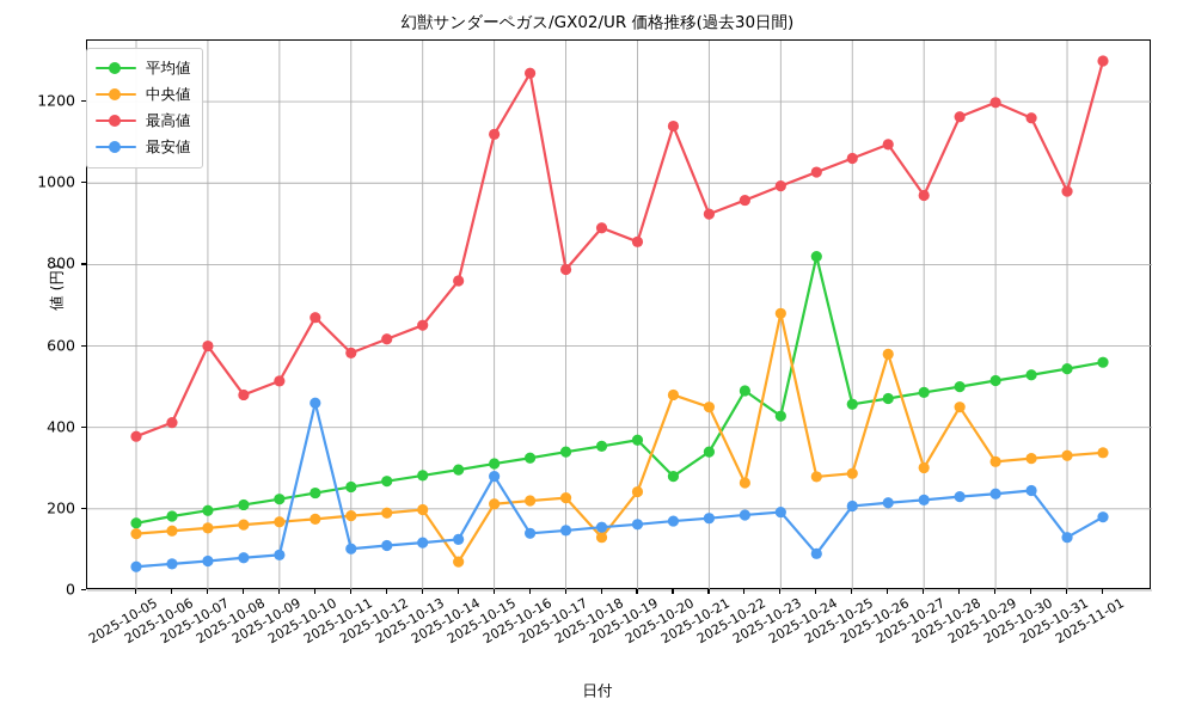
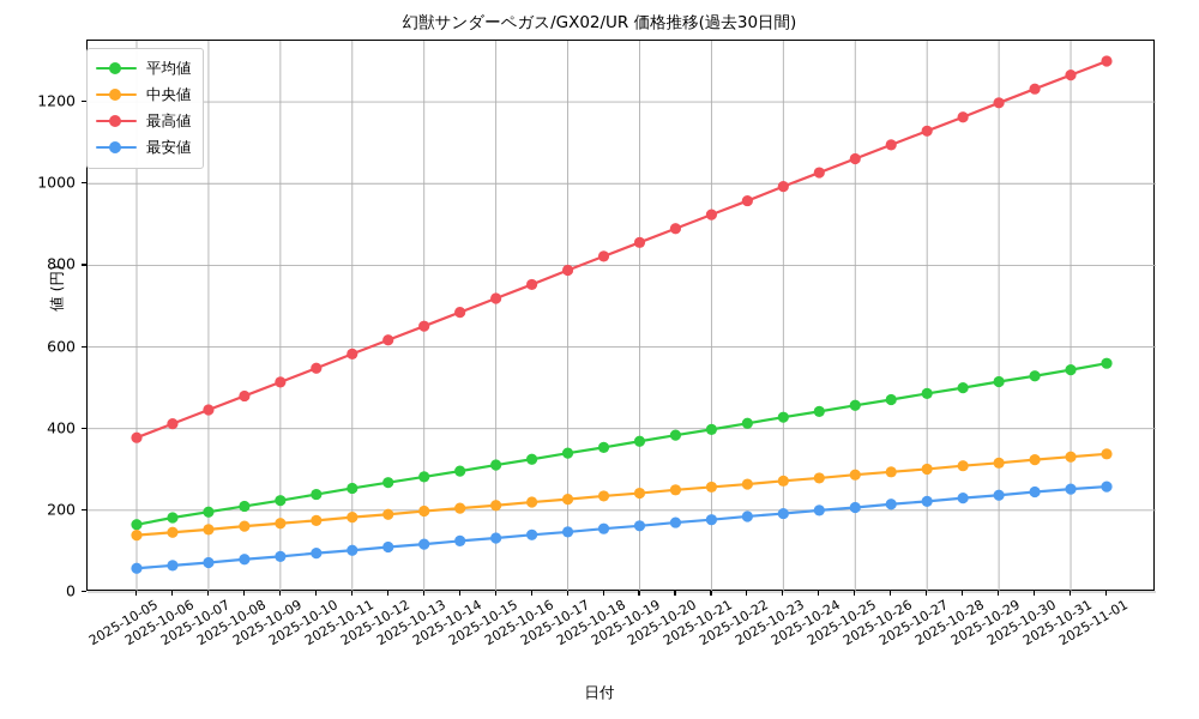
最高値/2025-10-07: 600 -> 450
最高値/2025-10-10: 670 -> 550
最安値/2025-10-10: 460 -> 100
中央値/2025-10-14: 70 -> 200
最高値/2025-10-14: 760 -> 680
最高値/2025-10-15: 1120 -> 720
最安値/2025-10-15: 280 -> 130
最高値/2025-10-16: 1270 -> 750
中央値/2025-10-18: 130 -> 240
最高値/2025-10-18: 890 -> 820
平均値/2025-10-20: 280 -> 380
中央値/2025-10-20: 480 -> 250
最高値/2025-10-20: 1140 -> 890
平均値/2025-10-21: 340 -> 400
中央値/2025-10-21: 450 -> 260
平均値/2025-10-22: 490 -> 410
中央値/2025-10-23: 680 -> 270
平均値/2025-10-24: 820 -> 440
最安値/2025-10-24: 90 -> 200
中央値/2025-10-26: 580 -> 290
最高値/2025-10-27: 970 -> 1130
中央値/2025-10-28: 450 -> 310
最高値/2025-10-30: 1160 -> 1230
最高値/2025-10-31: 980 -> 1270
最安値/2025-10-31: 130 -> 250
最安値/2025-11-01: 180 -> 260
